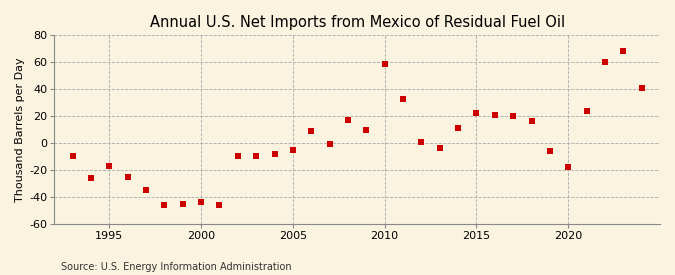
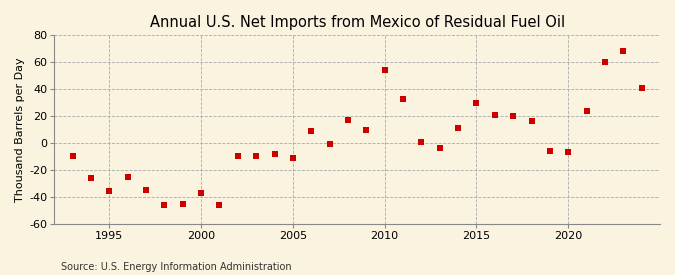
1995: -17 -> -36
2000: -44 -> -37
2005: -5 -> -11
2010: 59 -> 54
2015: 22 -> 30
2020: -18 -> -7
